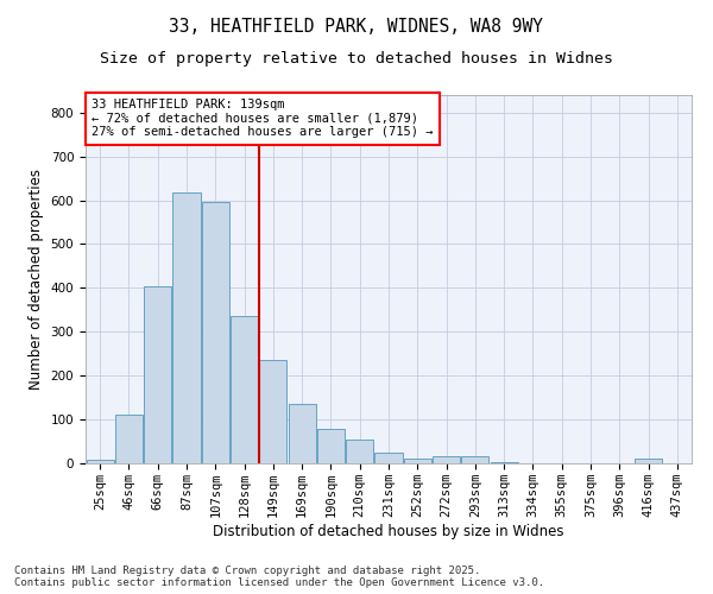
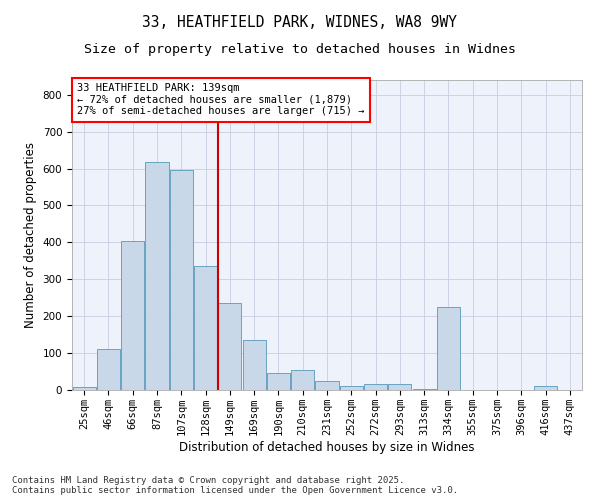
190sqm: 78 -> 45
334sqm: 1 -> 225
